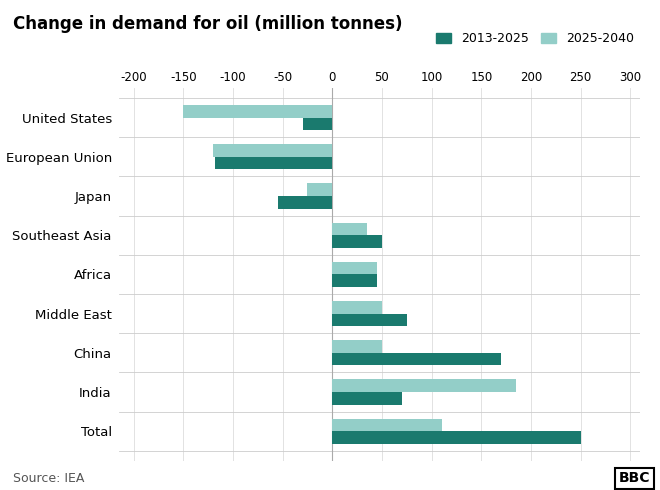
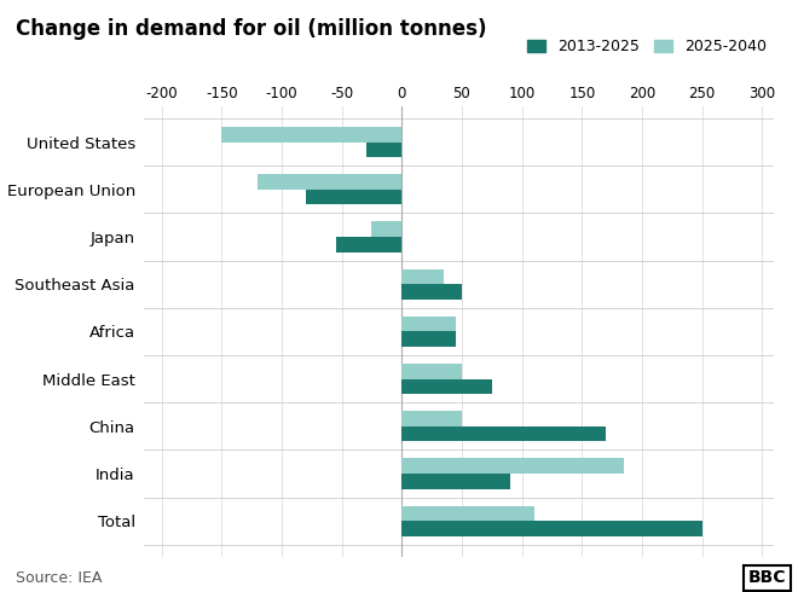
2013-2025/European Union: -118 -> -80
2013-2025/India: 70 -> 90
